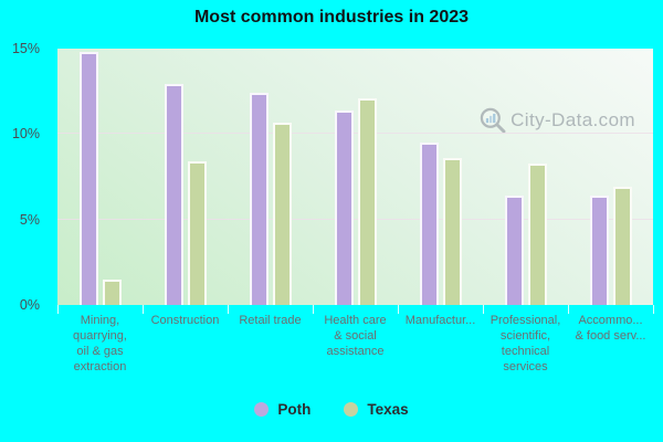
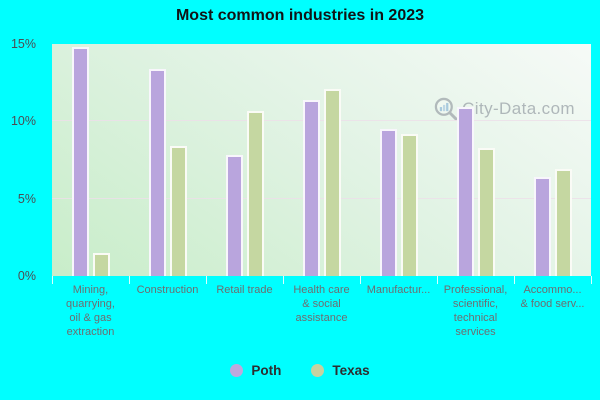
Poth/Construction: 12.9% -> 13.4%
Poth/Retail trade: 12.4% -> 7.8%
Texas/Manufactur...: 8.6% -> 9.2%
Poth/Professional, scientific, technical services: 6.4% -> 10.9%
